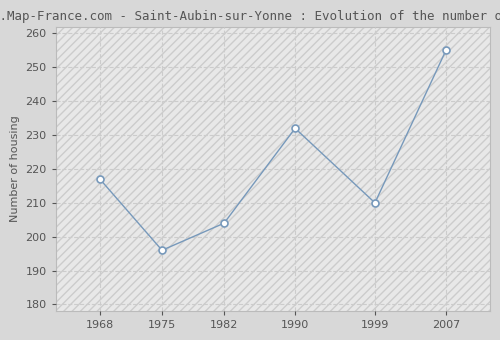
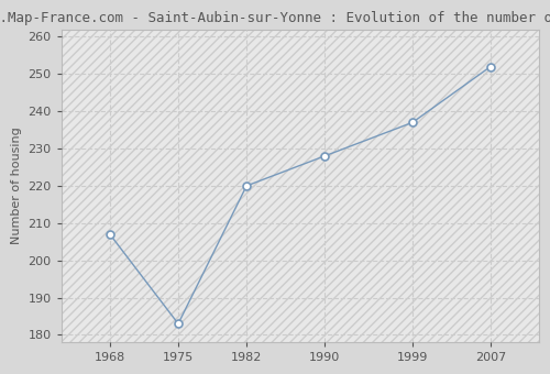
1968: 217 -> 207
1975: 196 -> 183
1982: 204 -> 220
1990: 232 -> 228
1999: 210 -> 237
2007: 255 -> 252
